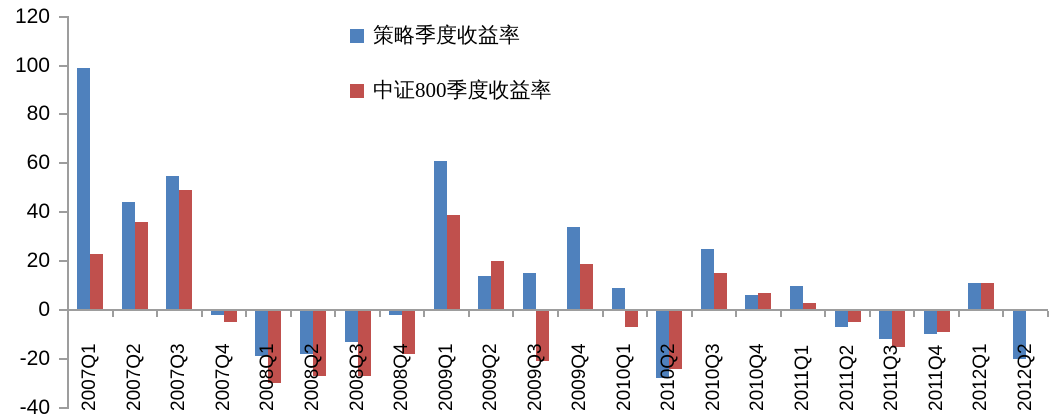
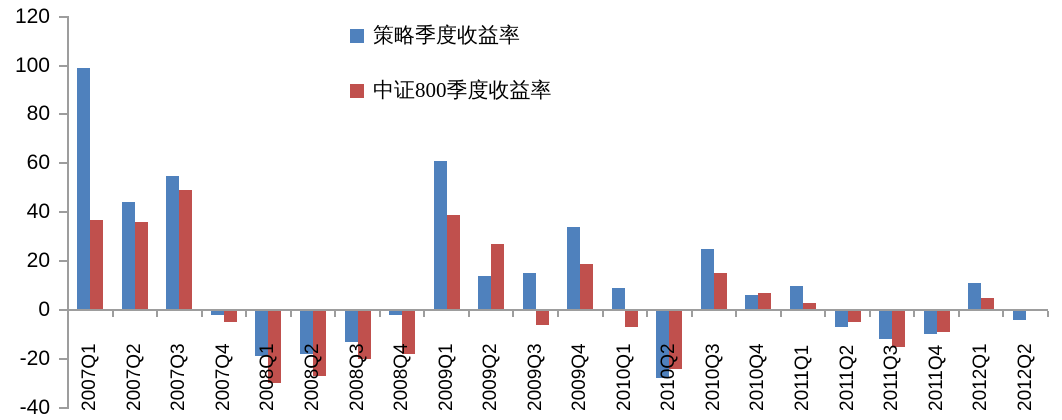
中证800季度收益率/2007Q1: 23 -> 37
中证800季度收益率/2008Q3: -27 -> -20
中证800季度收益率/2009Q2: 20 -> 27
中证800季度收益率/2009Q3: -21 -> -6
中证800季度收益率/2012Q1: 11 -> 5
策略季度收益率/2012Q2: -20 -> -4
